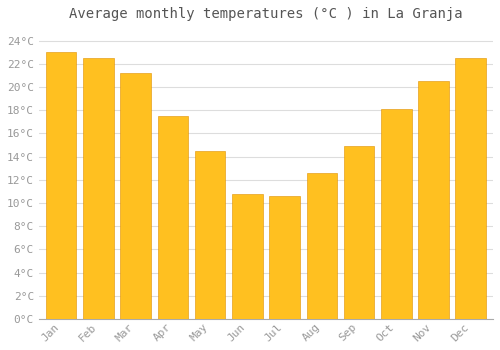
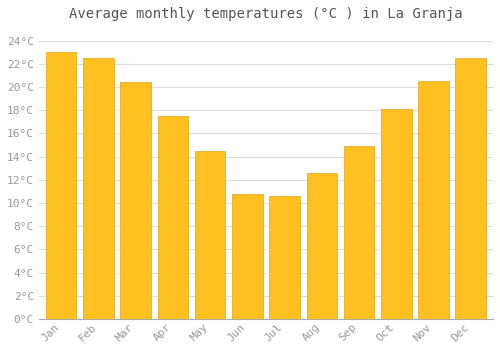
Mar: 21.2°C -> 20.4°C
